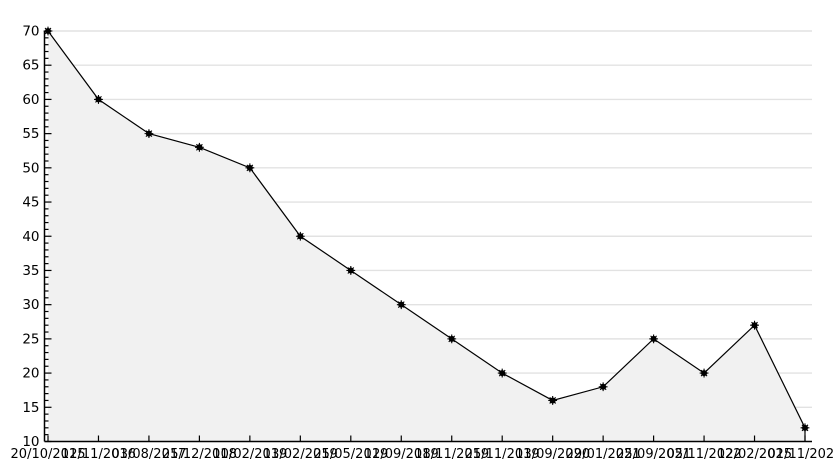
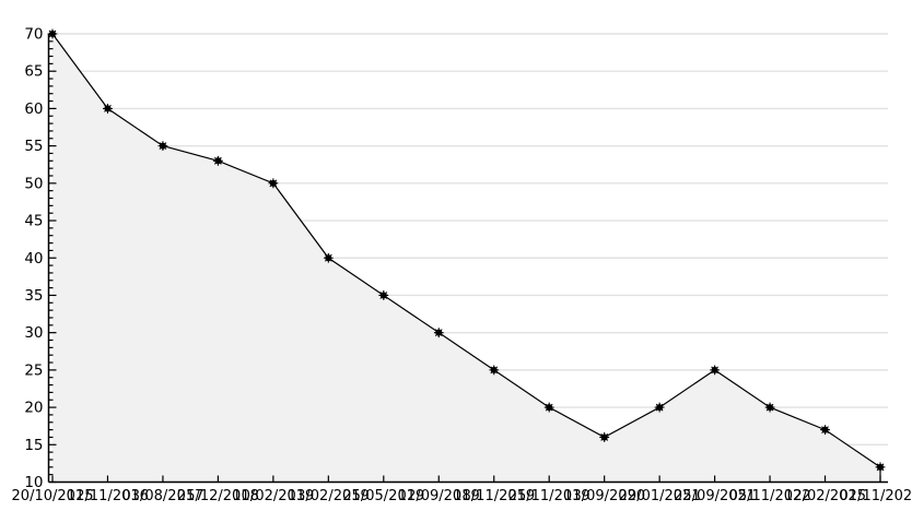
29/01/2021: 18 -> 20
12/02/2025: 27 -> 17
